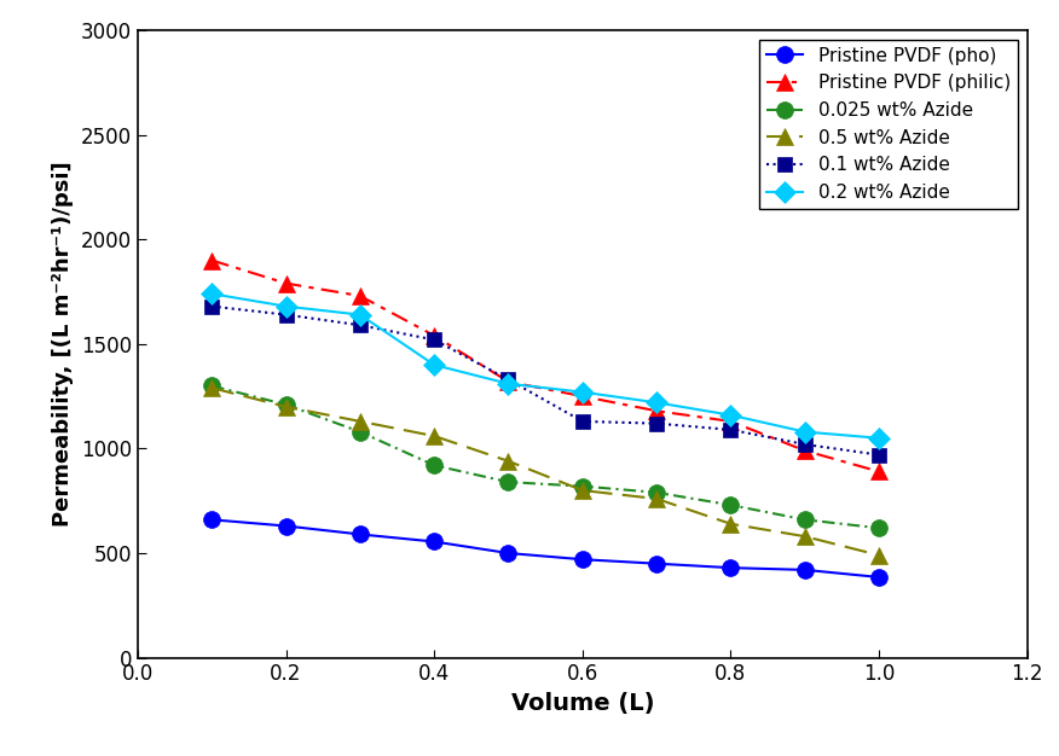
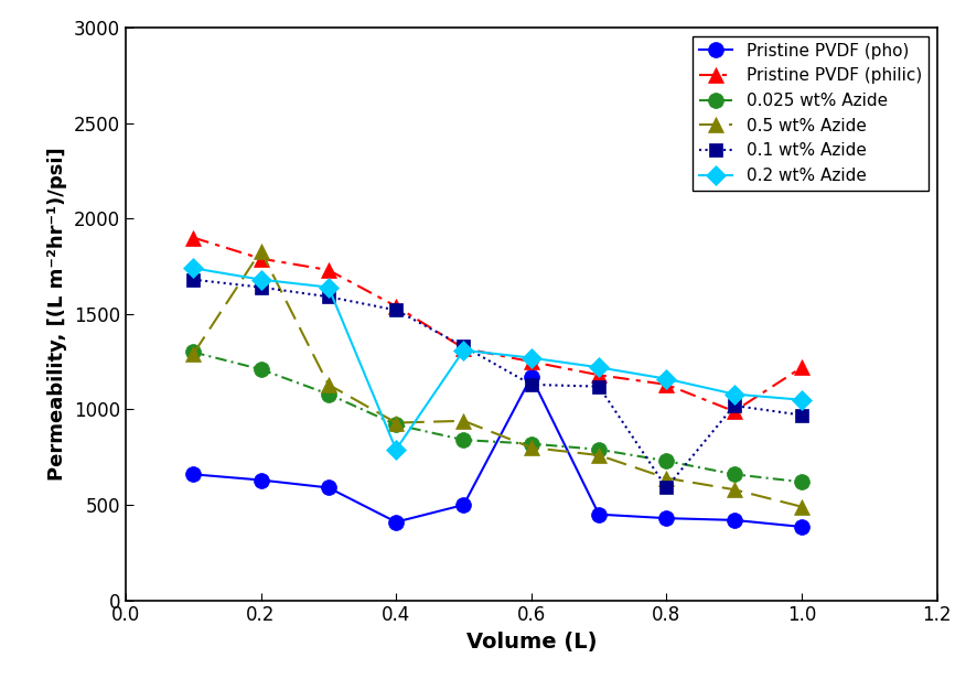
0.5 wt% Azide/0.2: 1200 -> 1830
Pristine PVDF (pho)/0.4: 560 -> 410
0.5 wt% Azide/0.4: 1060 -> 930
0.2 wt% Azide/0.4: 1400 -> 790
Pristine PVDF (pho)/0.6: 470 -> 1170
0.1 wt% Azide/0.8: 1090 -> 590
Pristine PVDF (philic)/1.0: 890 -> 1220
